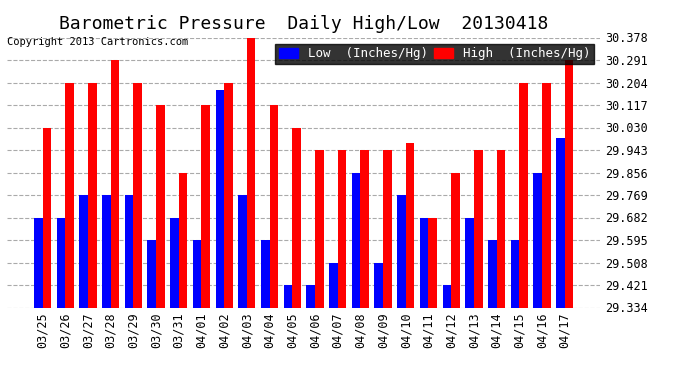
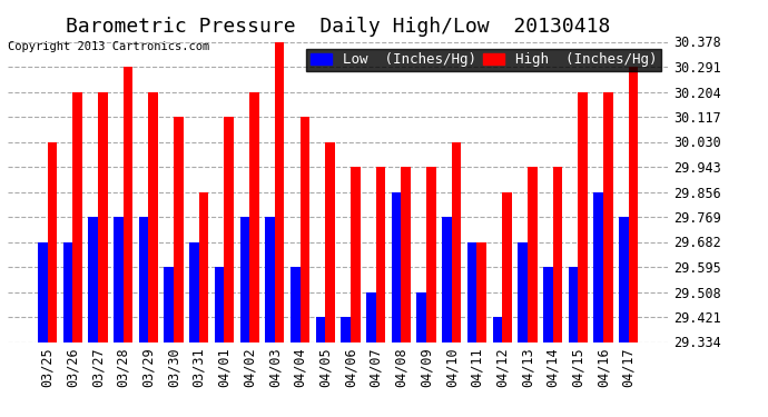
Low (Inches/Hg)/04/02: 30.175 -> 29.769
High (Inches/Hg)/04/10: 29.970 -> 30.030
Low (Inches/Hg)/04/17: 29.990 -> 29.769
